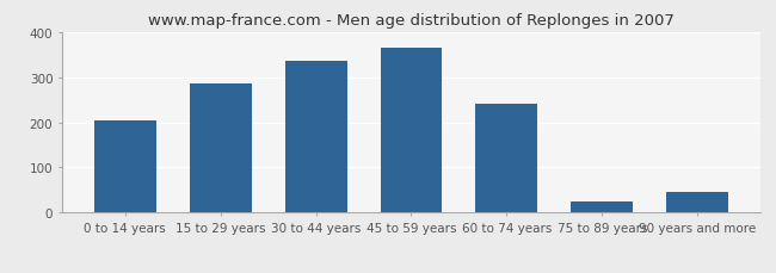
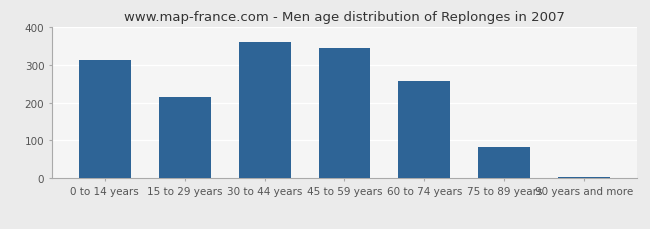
0 to 14 years: 205 -> 313
15 to 29 years: 285 -> 215
30 to 44 years: 335 -> 360
45 to 59 years: 365 -> 344
60 to 74 years: 240 -> 257
75 to 89 years: 25 -> 83
90 years and more: 45 -> 5
